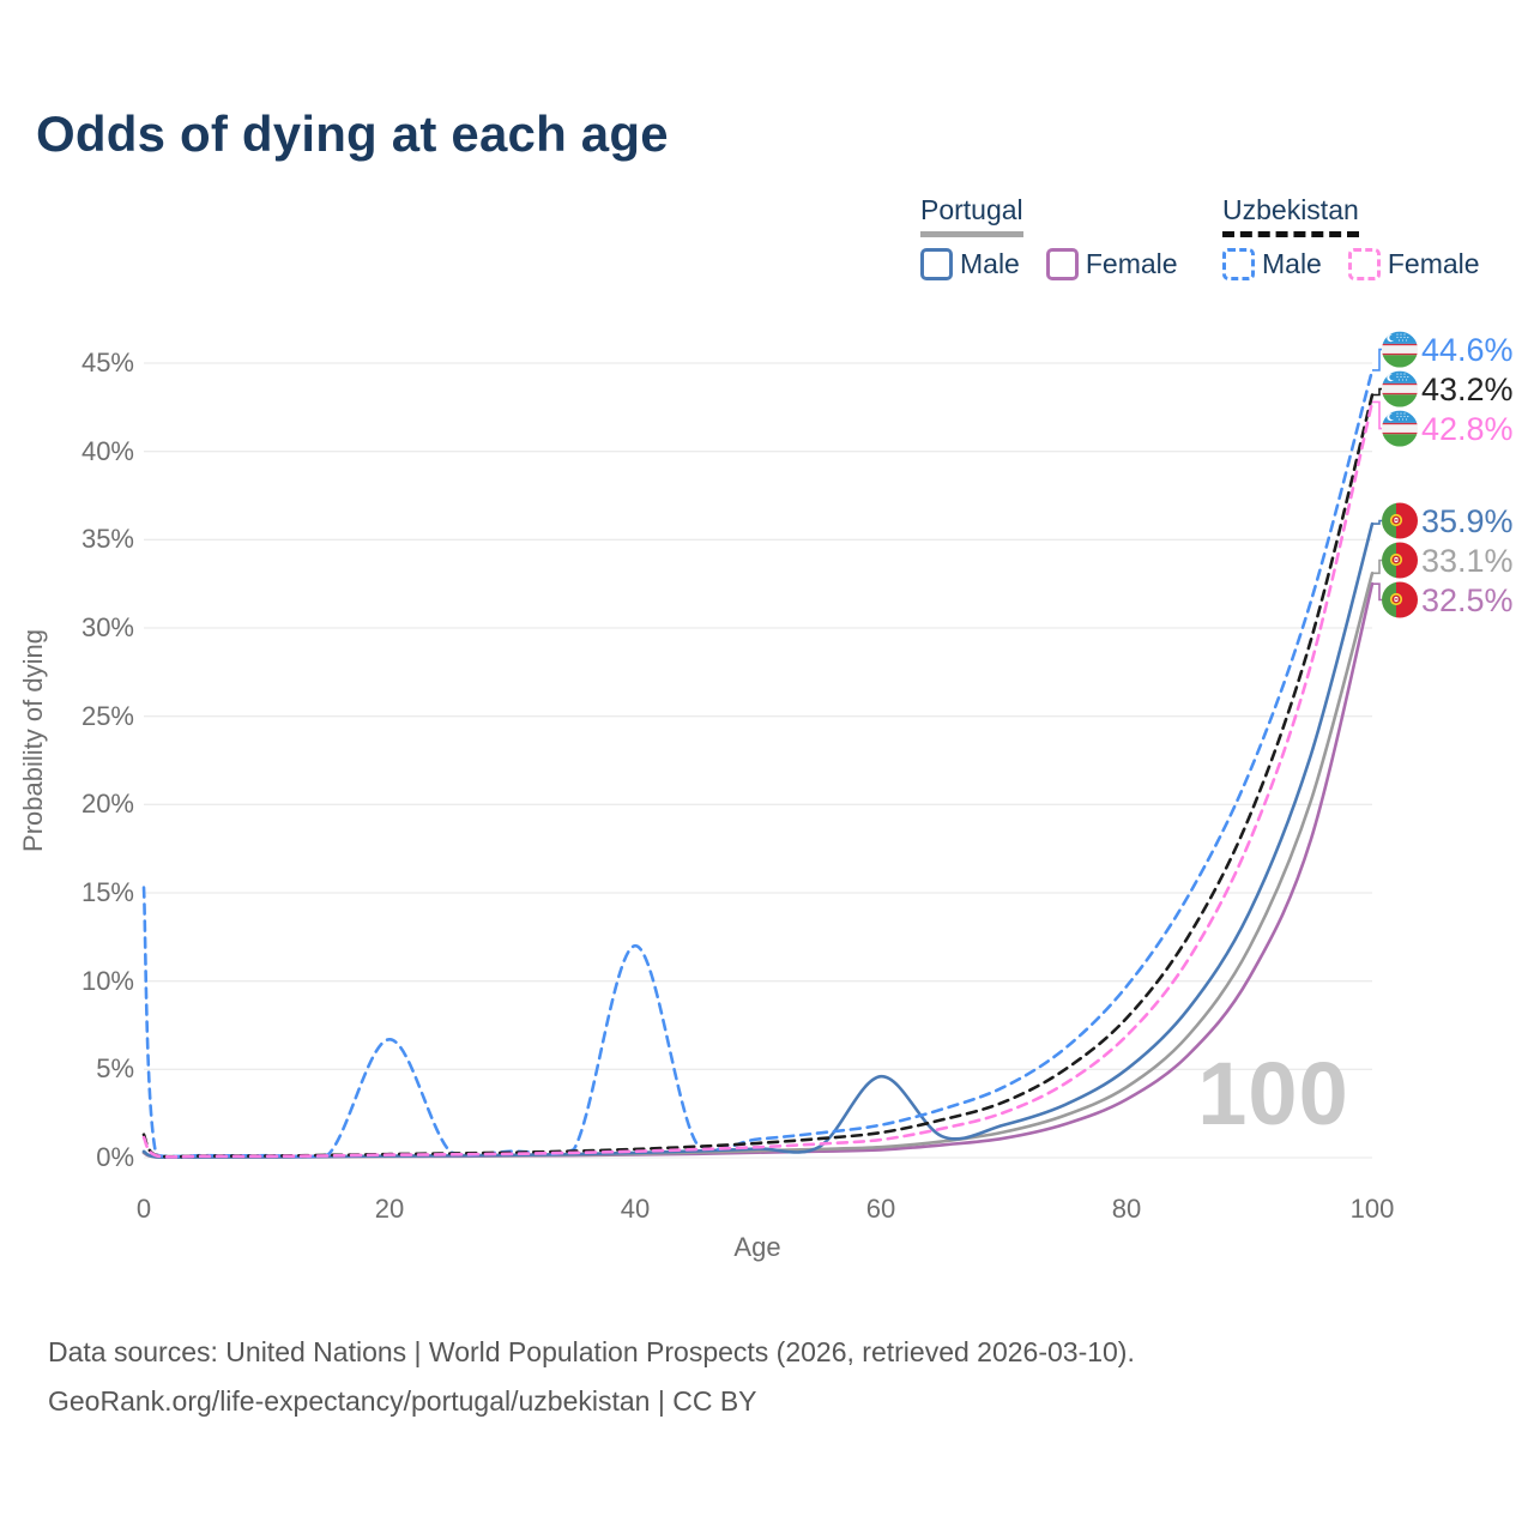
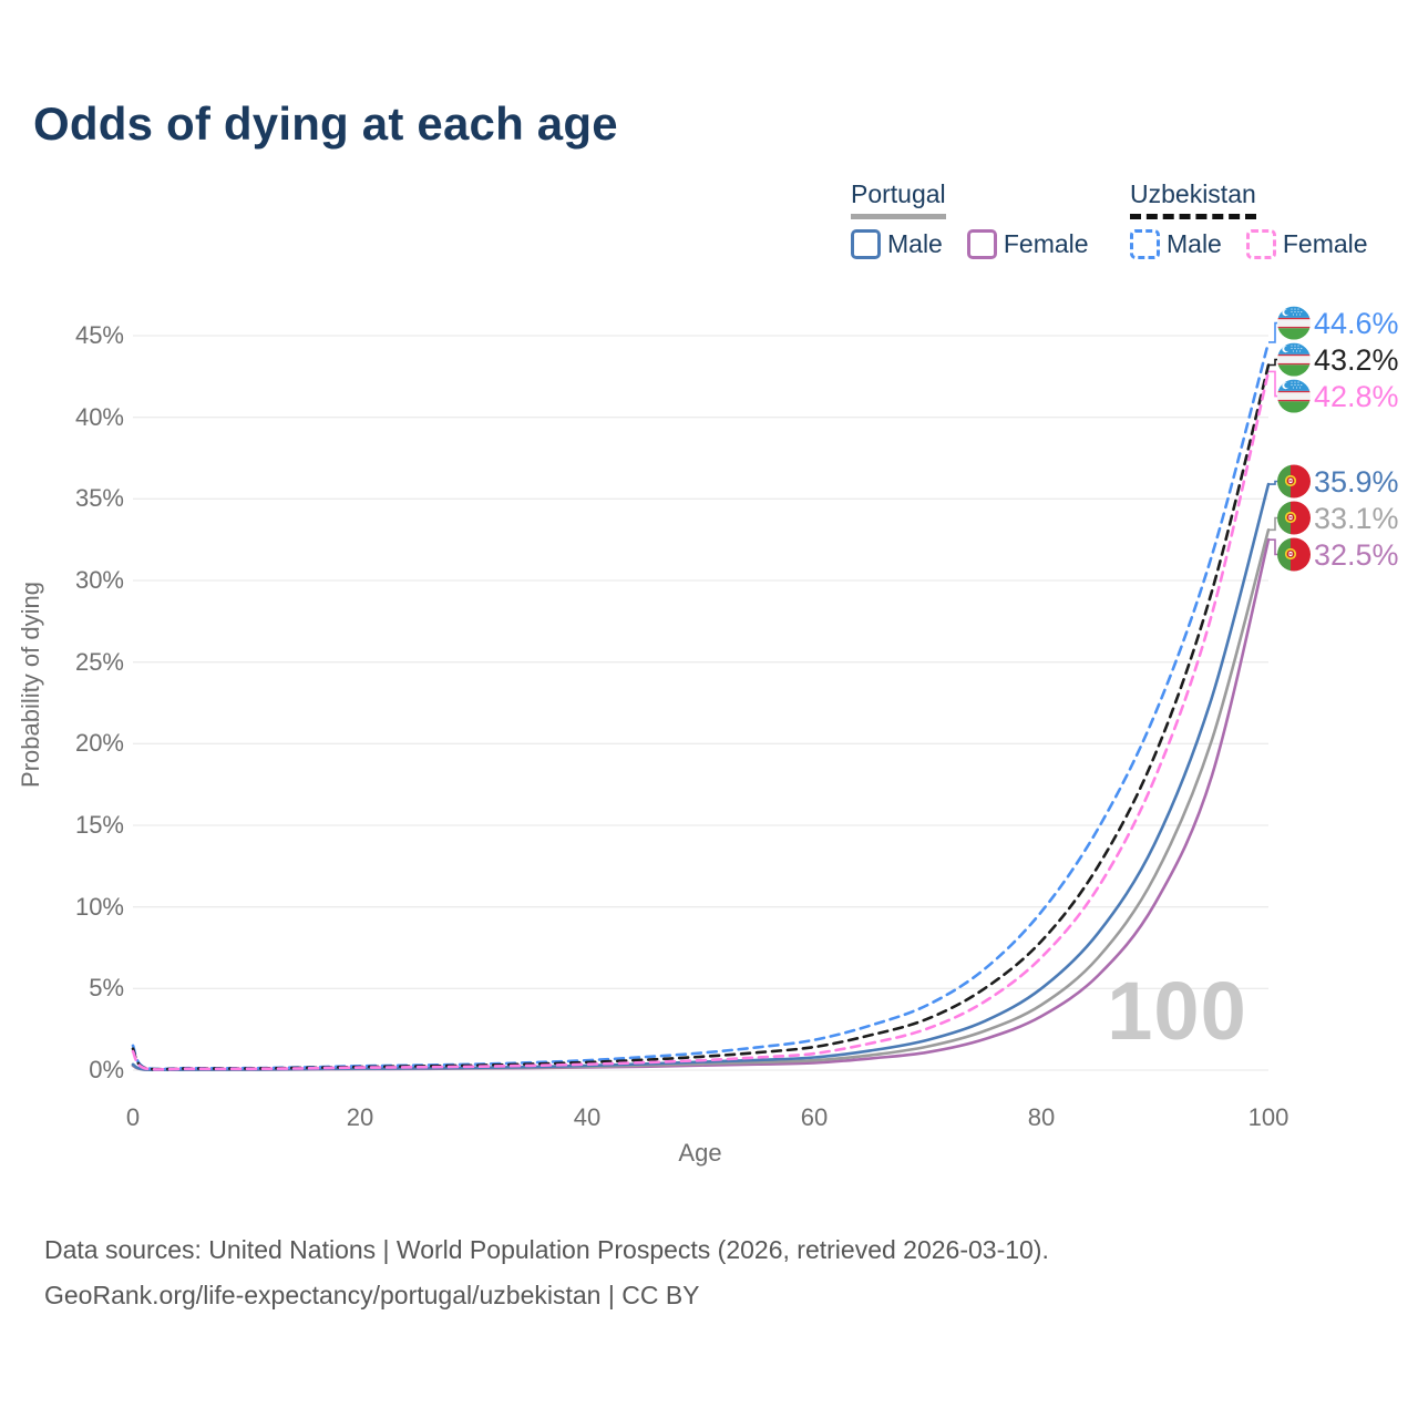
Uzbekistan Male/0: 15.3% -> 1.5%
Uzbekistan Male/20: 6.7% -> 0.2%
Uzbekistan Male/40: 12.0% -> 0.6%
Portugal Male/60: 4.6% -> 0.8%
